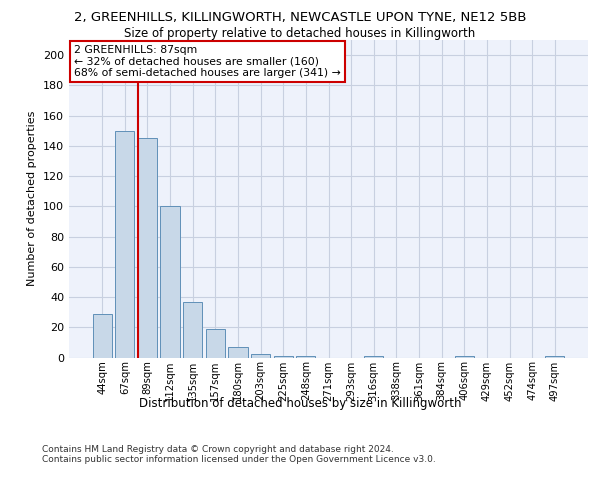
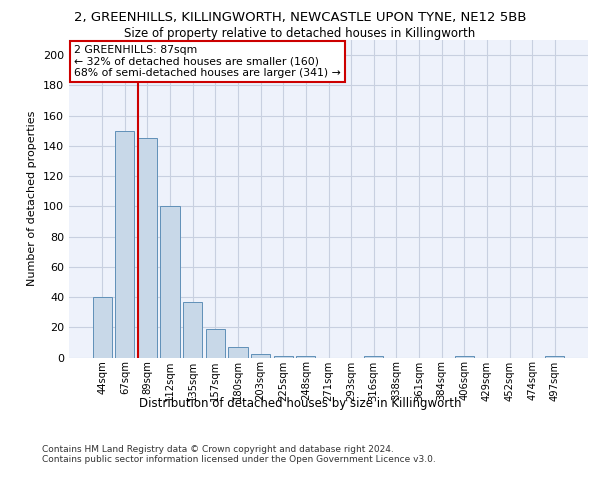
44sqm: 29 -> 40
